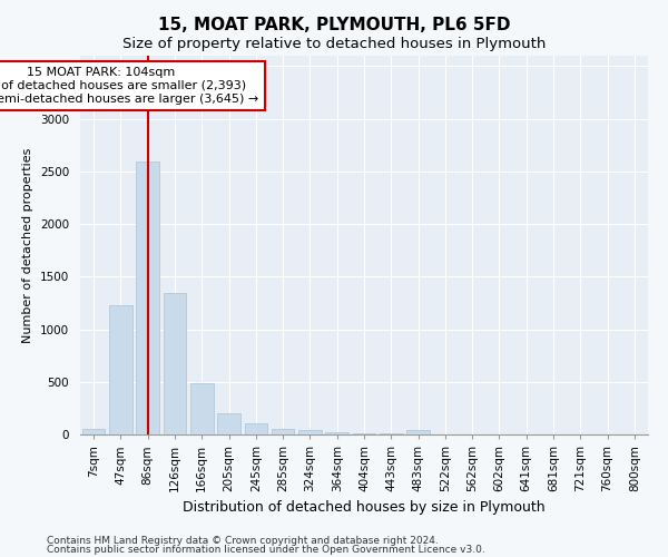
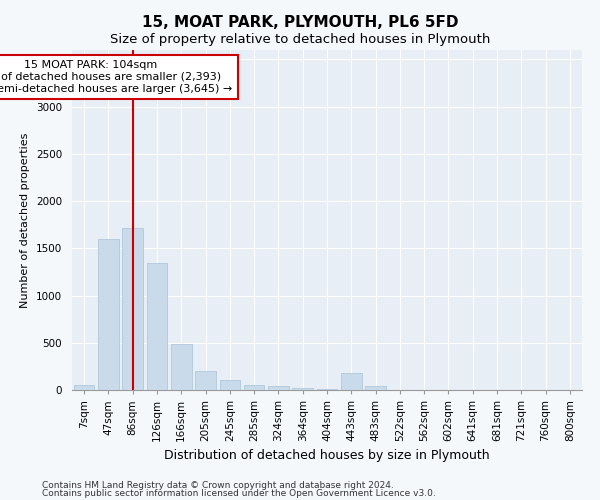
47sqm: 1230 -> 1600
86sqm: 2590 -> 1720
443sqm: 10 -> 180
